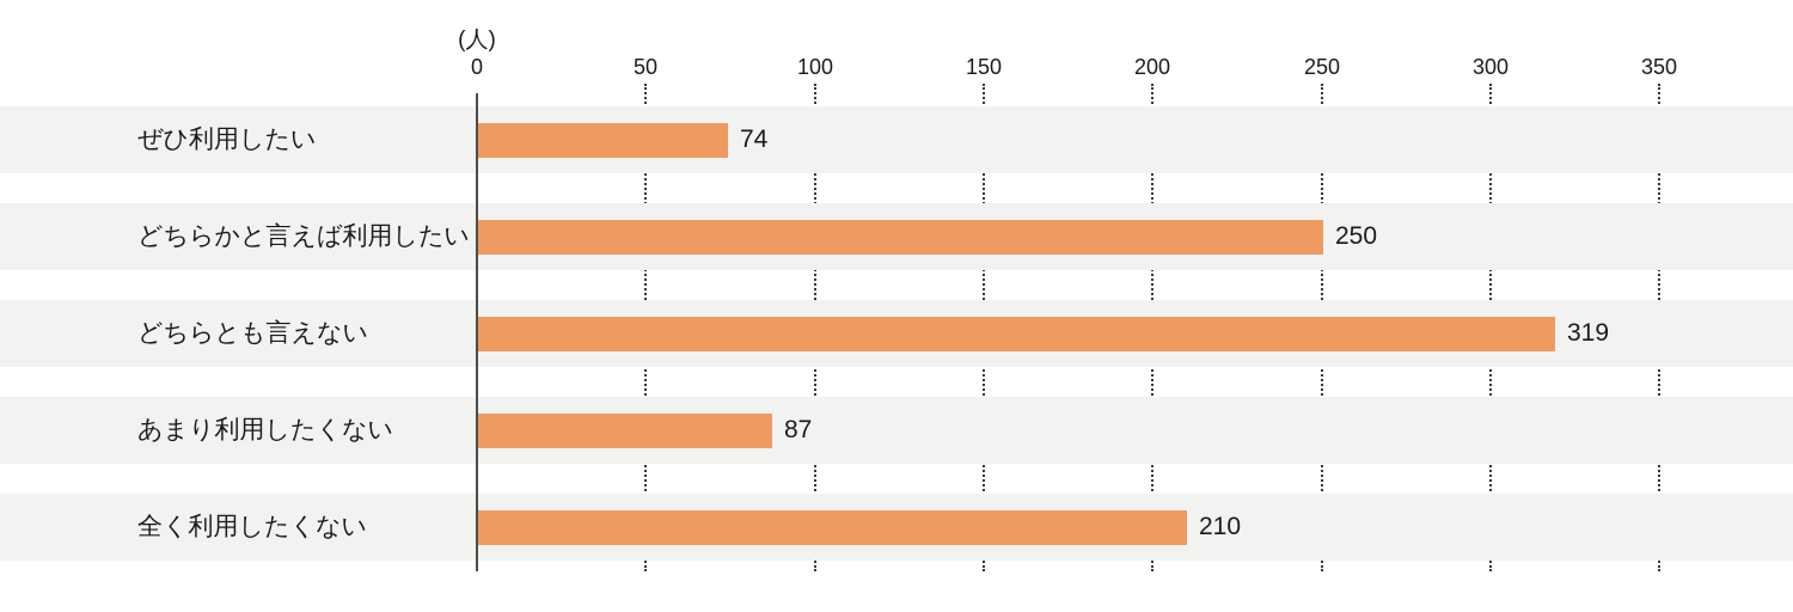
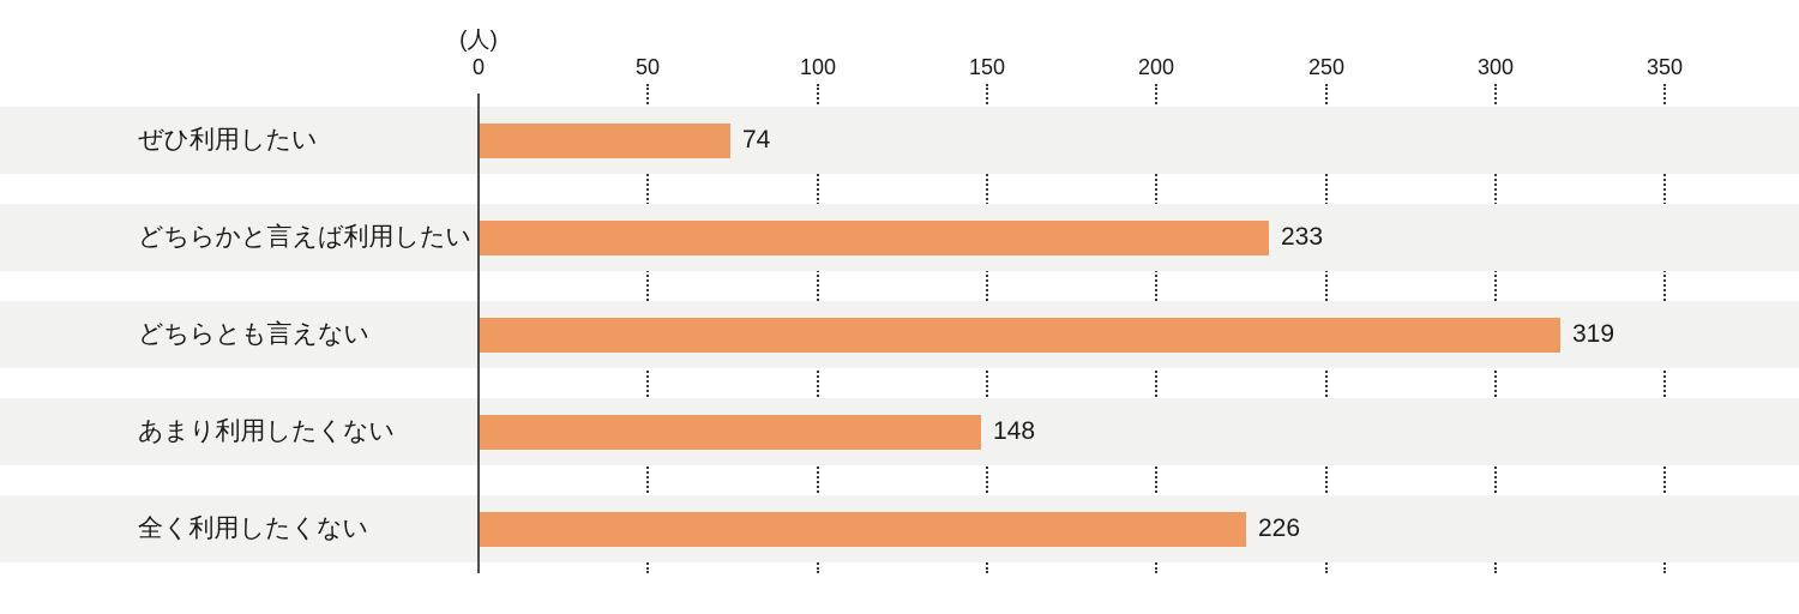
どちらかと言えば利用したい: 250 -> 233
あまり利用したくない: 87 -> 148
全く利用したくない: 210 -> 226
